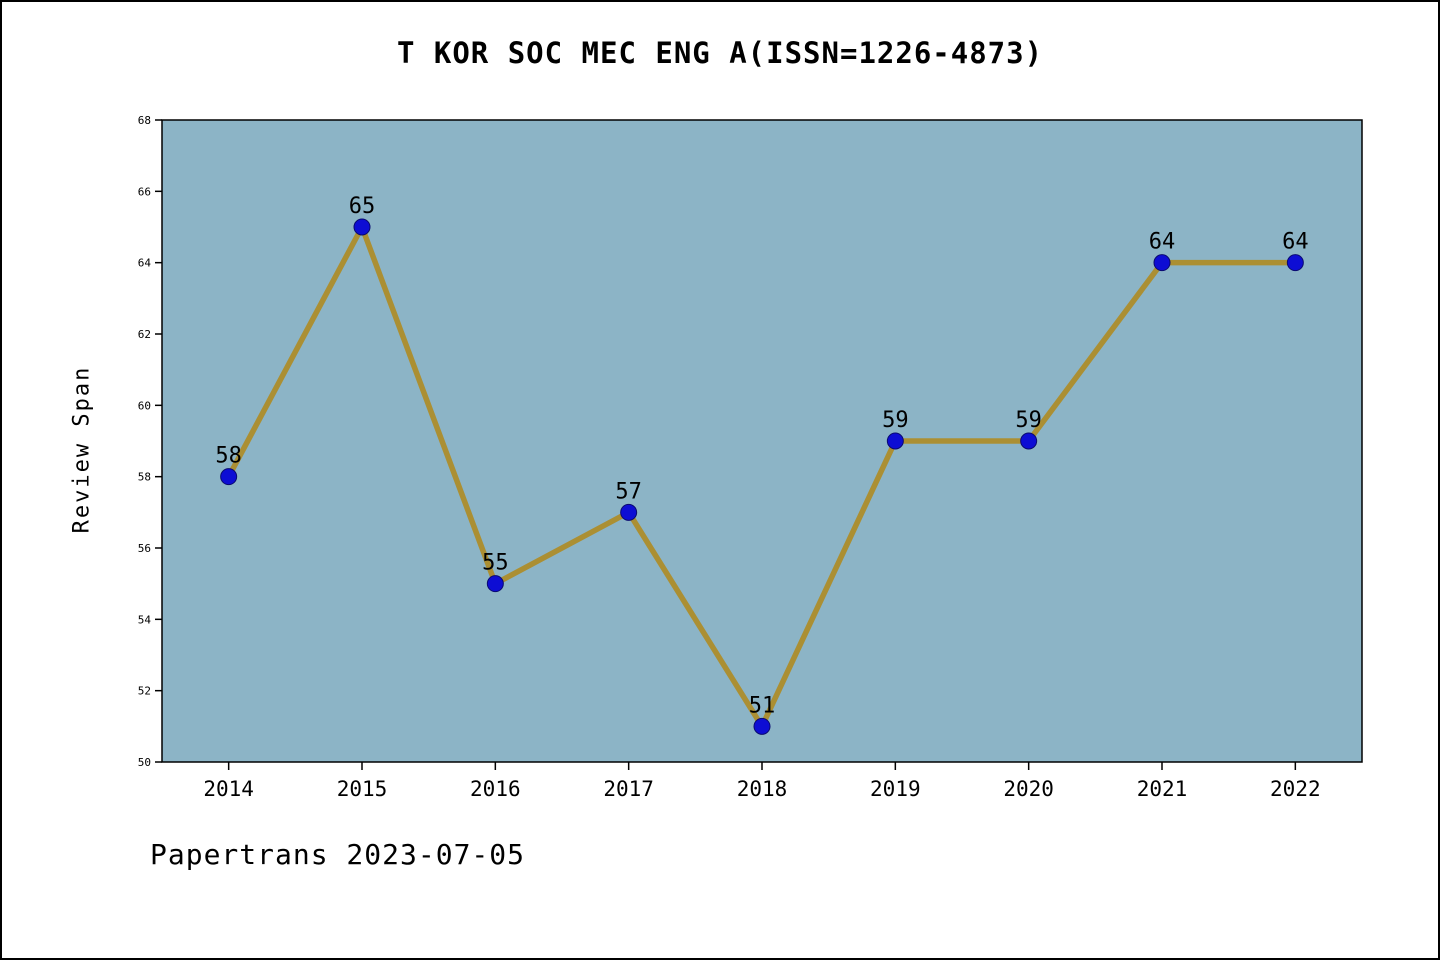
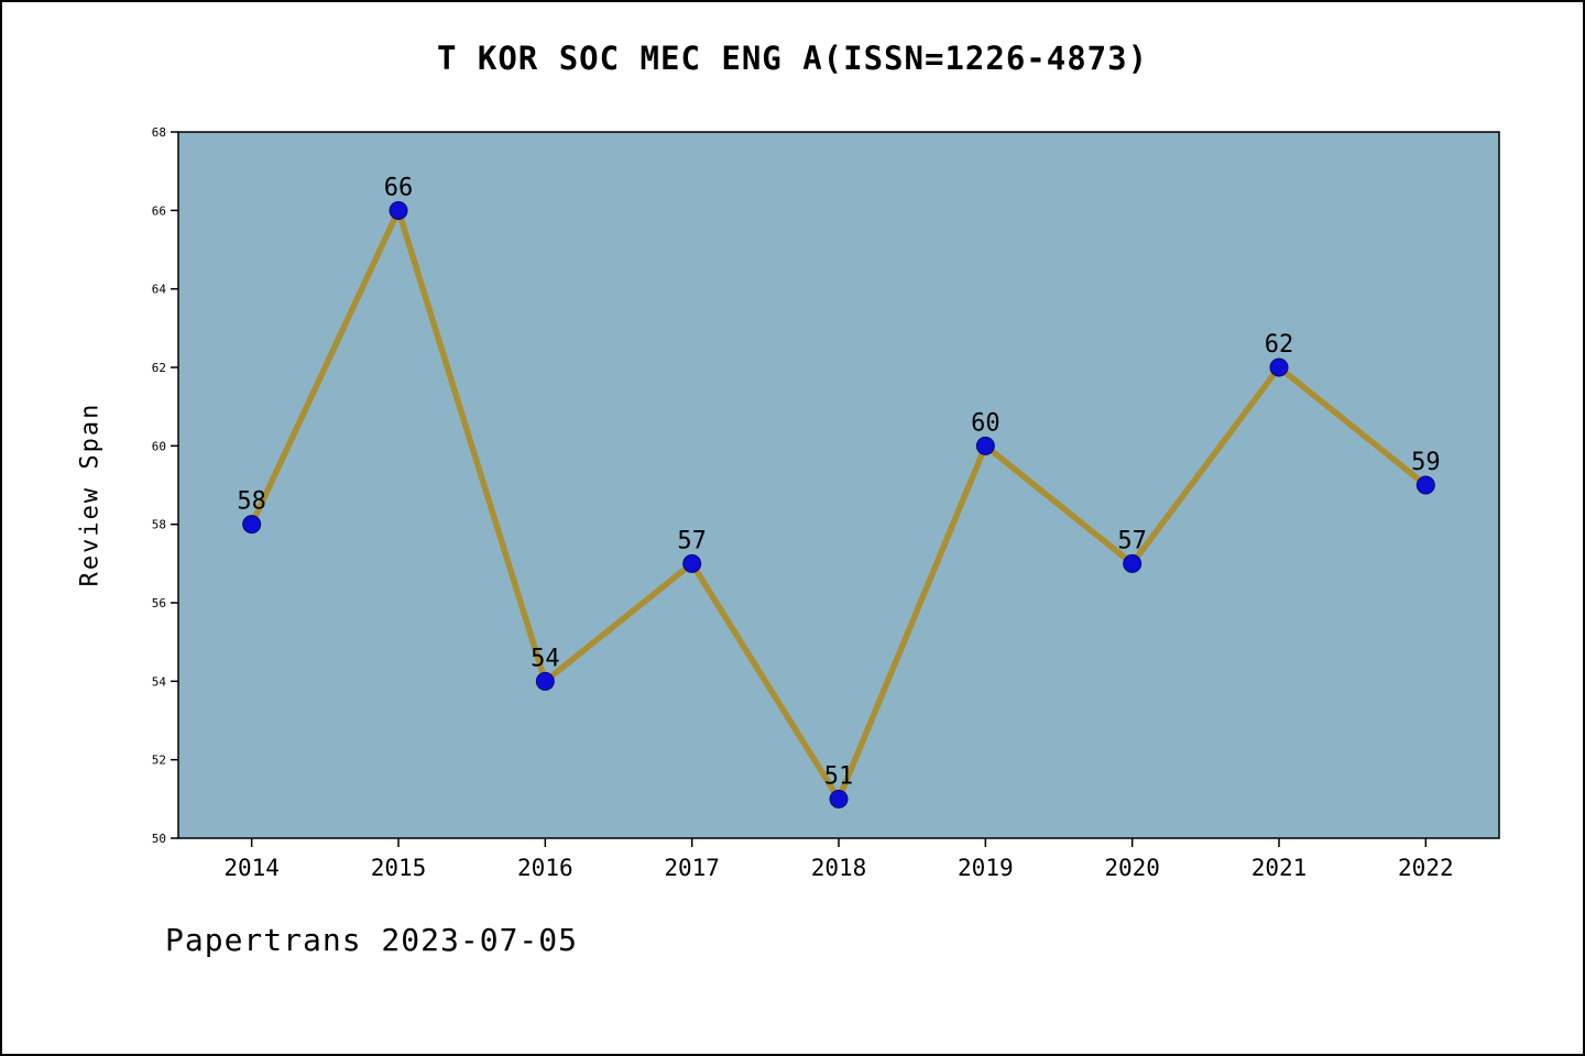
2015: 65 -> 66
2016: 55 -> 54
2019: 59 -> 60
2020: 59 -> 57
2021: 64 -> 62
2022: 64 -> 59
